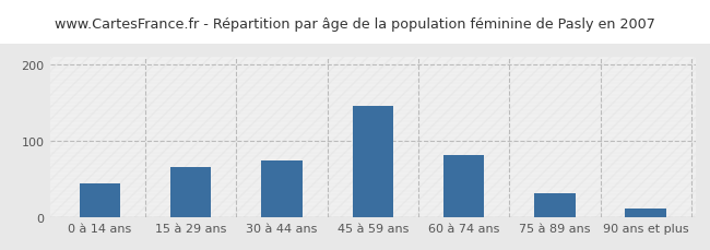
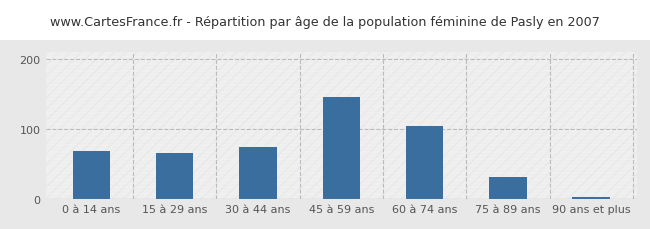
0 à 14 ans: 44 -> 68
60 à 74 ans: 82 -> 104
90 ans et plus: 12 -> 3
